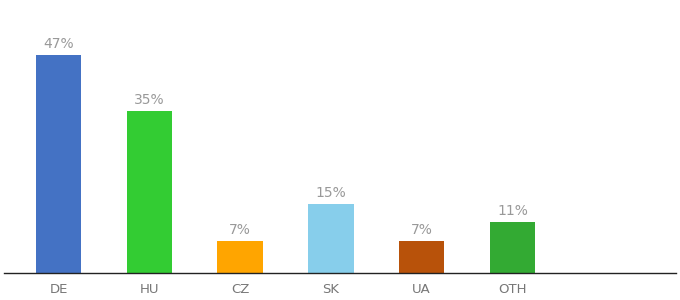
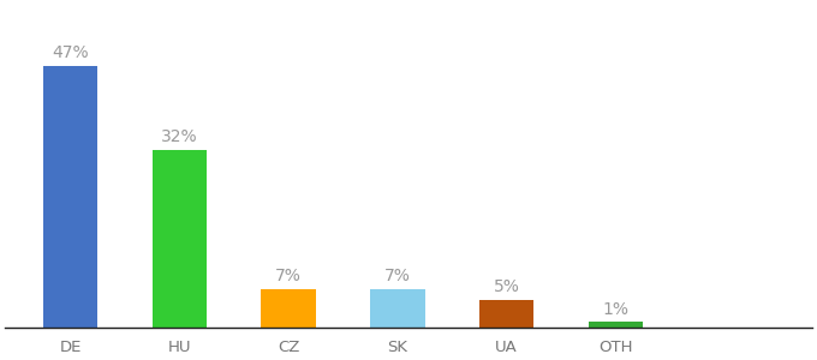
HU: 35% -> 32%
SK: 15% -> 7%
UA: 7% -> 5%
OTH: 11% -> 1%
